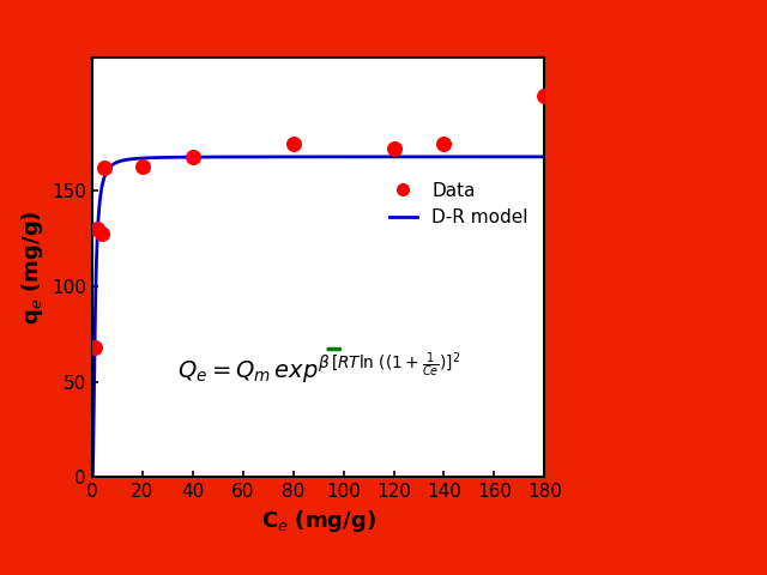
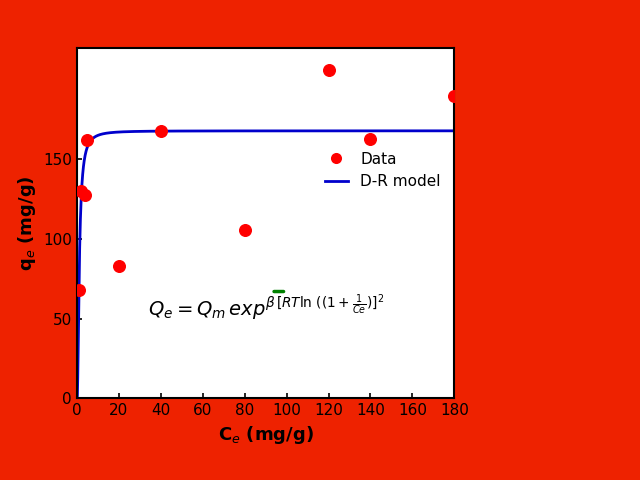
Data/20: 163 -> 83
Data/80: 175 -> 106
Data/120: 172 -> 206
Data/140: 175 -> 163
Data/180: 200 -> 190
